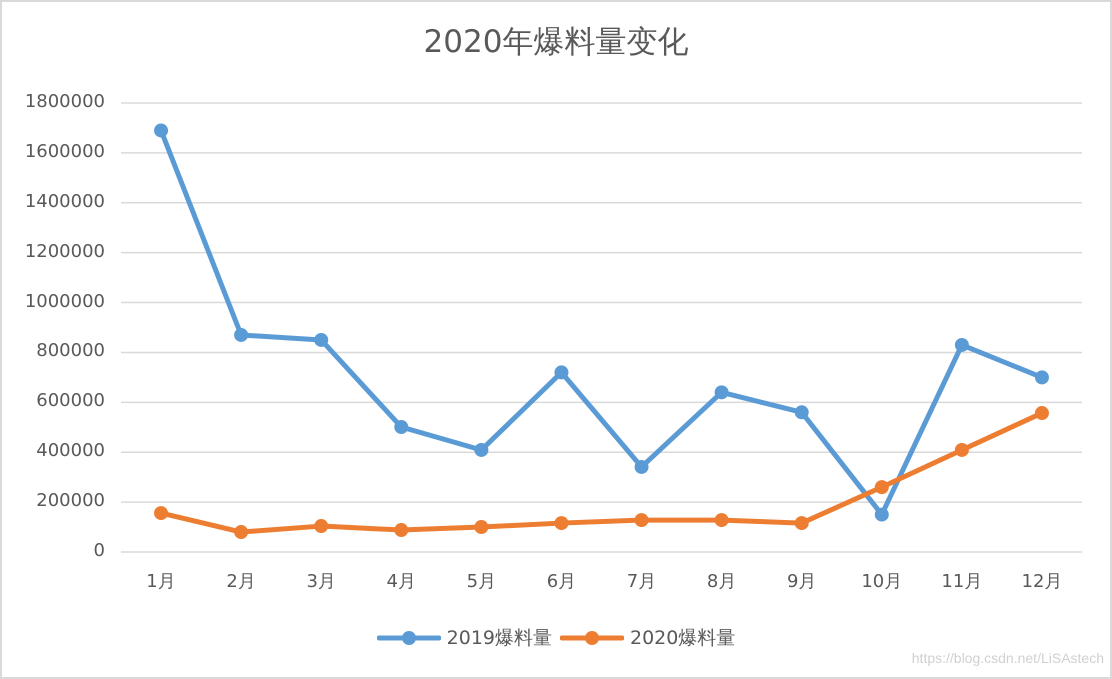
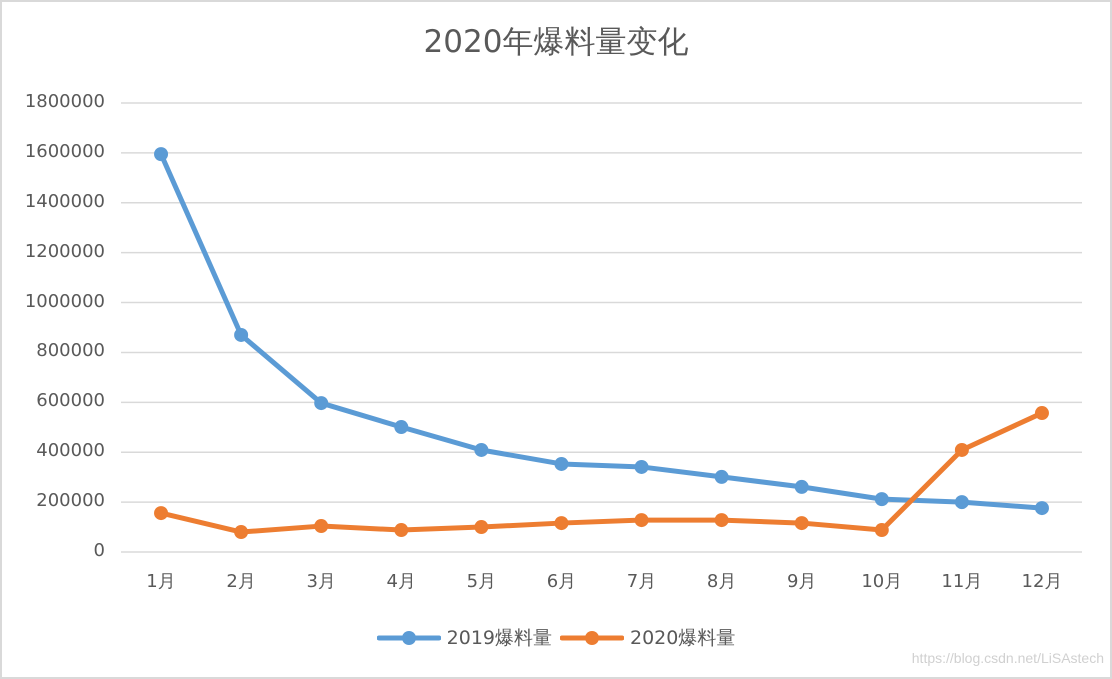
2019爆料量/1月: 1690000 -> 1600000
2019爆料量/3月: 850000 -> 600000
2019爆料量/6月: 720000 -> 350000
2019爆料量/8月: 640000 -> 300000
2019爆料量/9月: 560000 -> 260000
2019爆料量/10月: 150000 -> 210000
2020爆料量/10月: 260000 -> 90000
2019爆料量/11月: 830000 -> 200000
2019爆料量/12月: 700000 -> 180000
